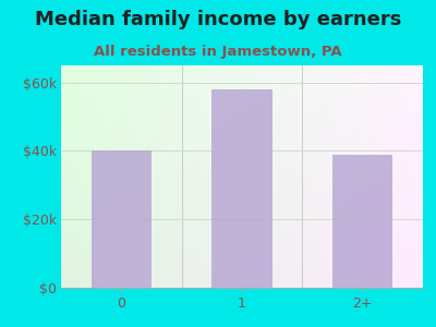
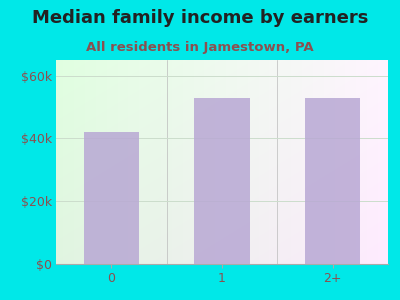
0: $40k -> $42k
1: $58k -> $53k
2+: $39k -> $53k
